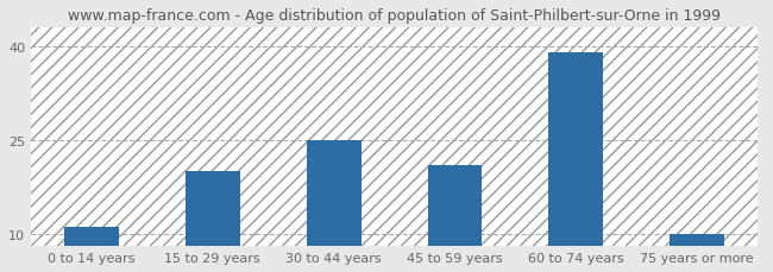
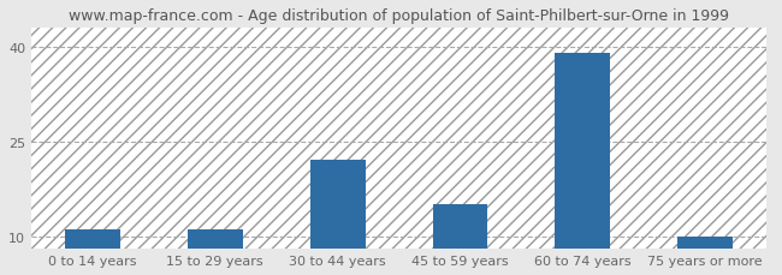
15 to 29 years: 20 -> 11
30 to 44 years: 25 -> 22
45 to 59 years: 21 -> 15
